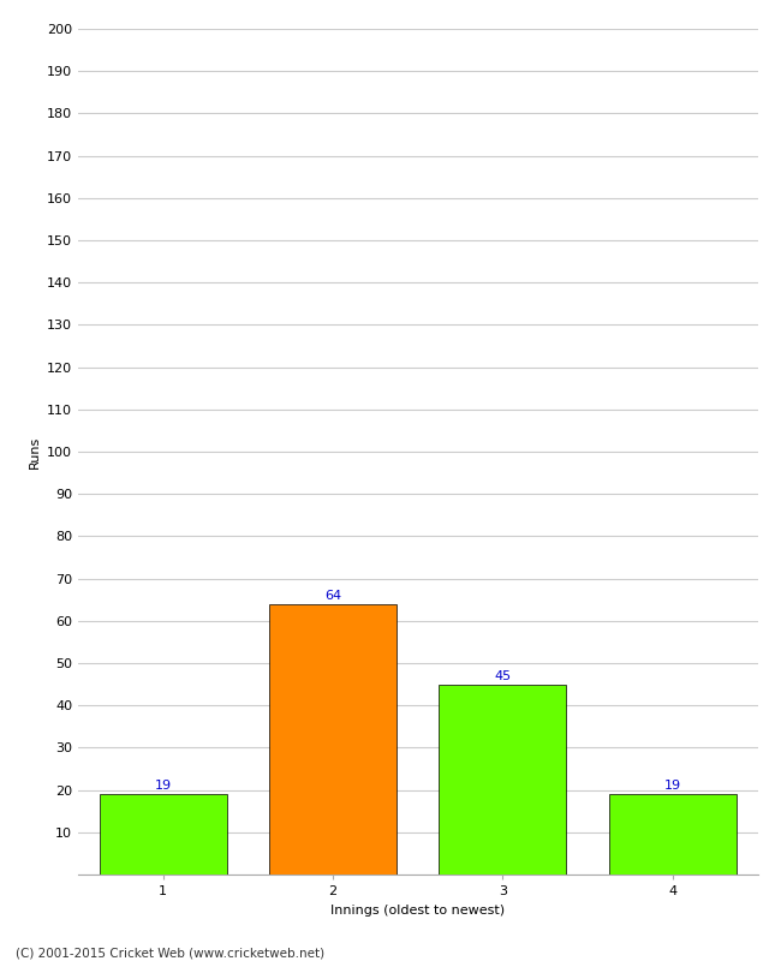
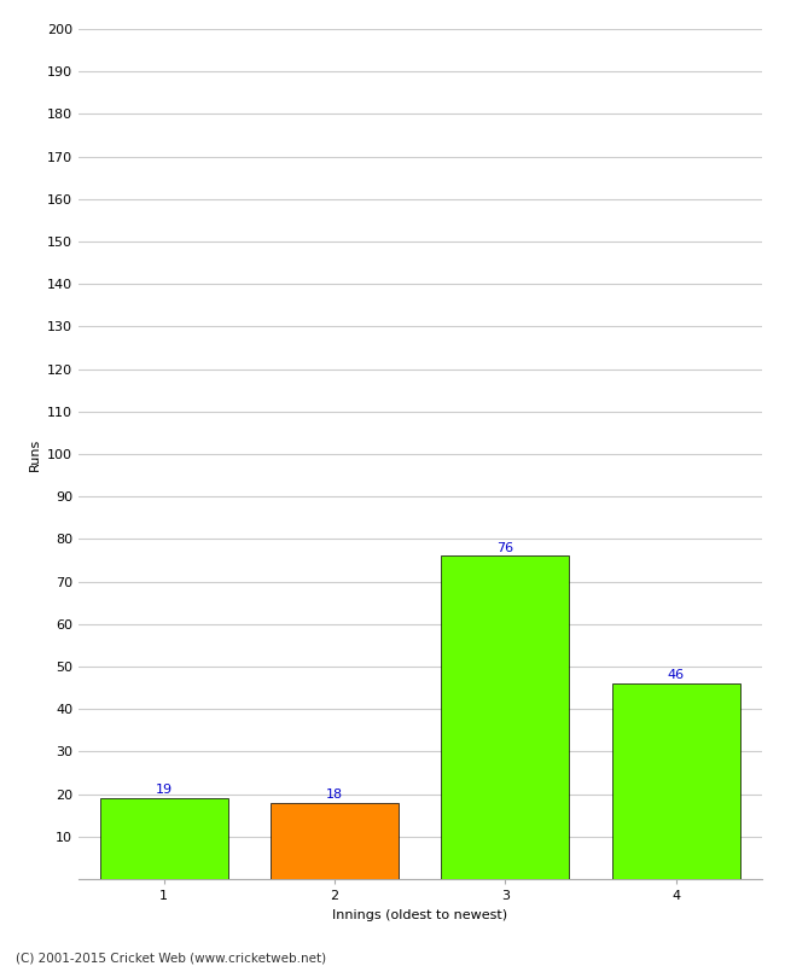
2: 64 -> 18
3: 45 -> 76
4: 19 -> 46
